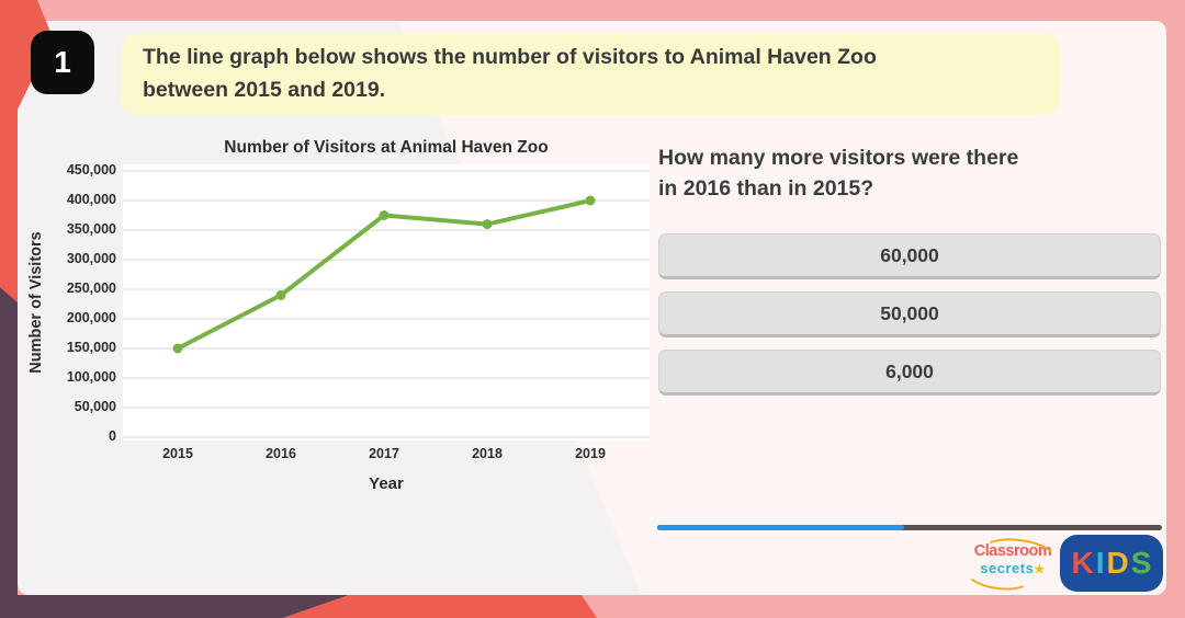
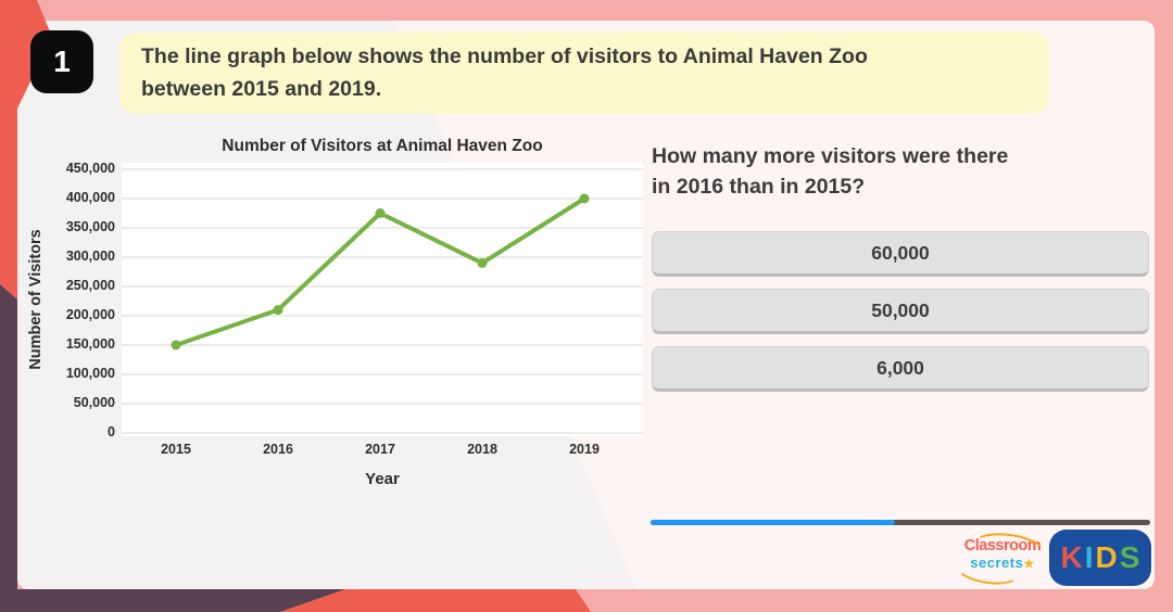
2016: 240000 -> 210000
2018: 360000 -> 290000
